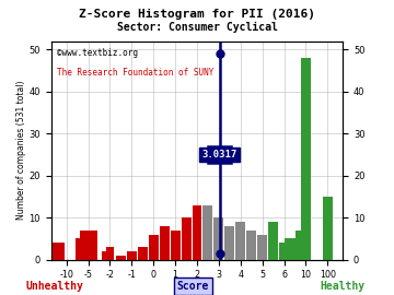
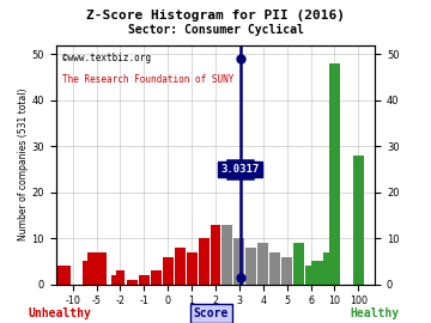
100: 15 -> 28
